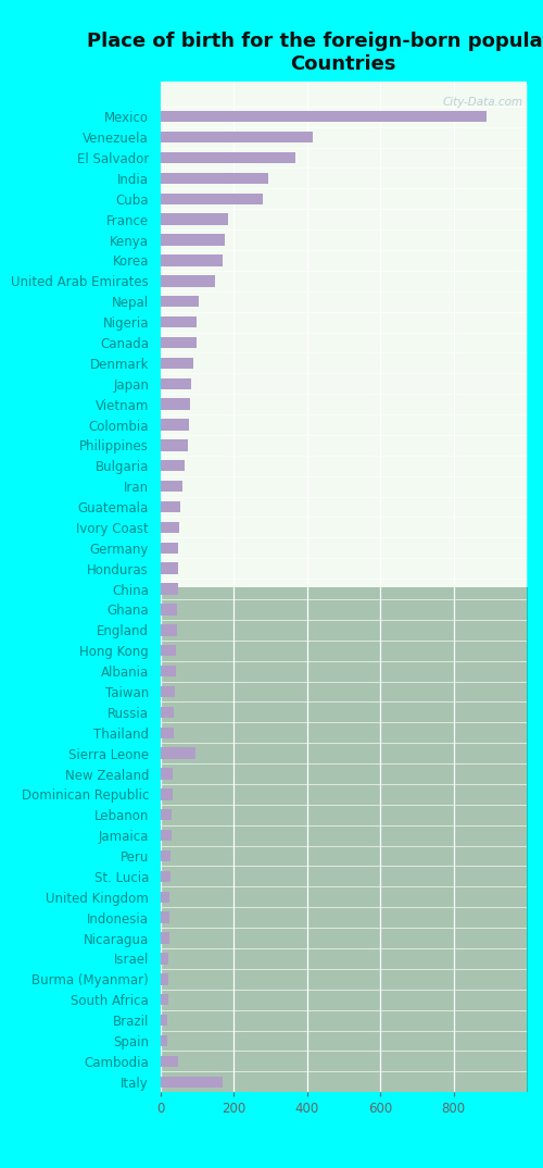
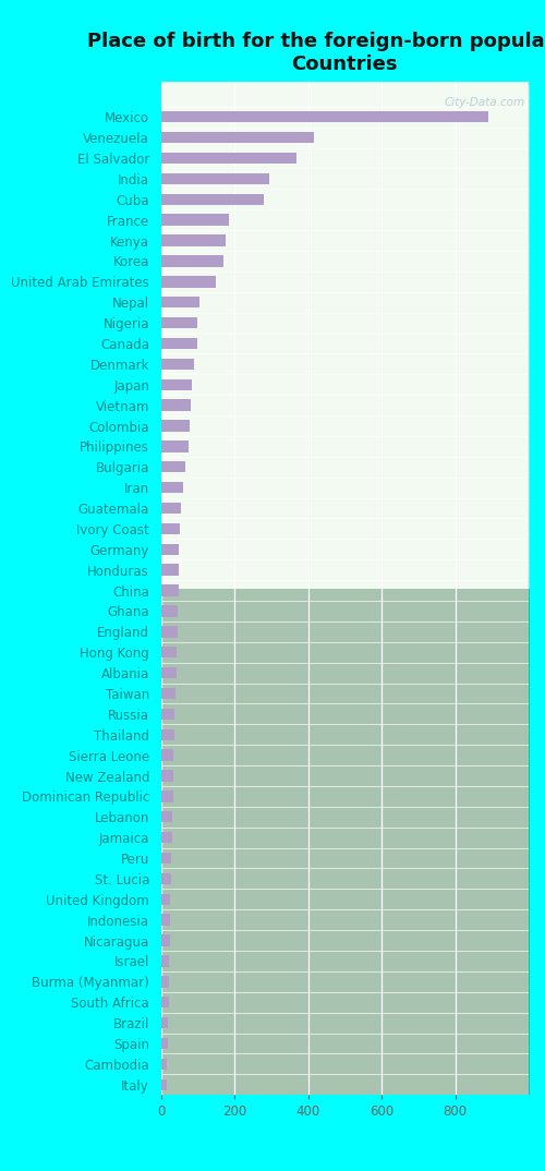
Sierra Leone: 95 -> 35
Cambodia: 50 -> 17
Italy: 170 -> 15
